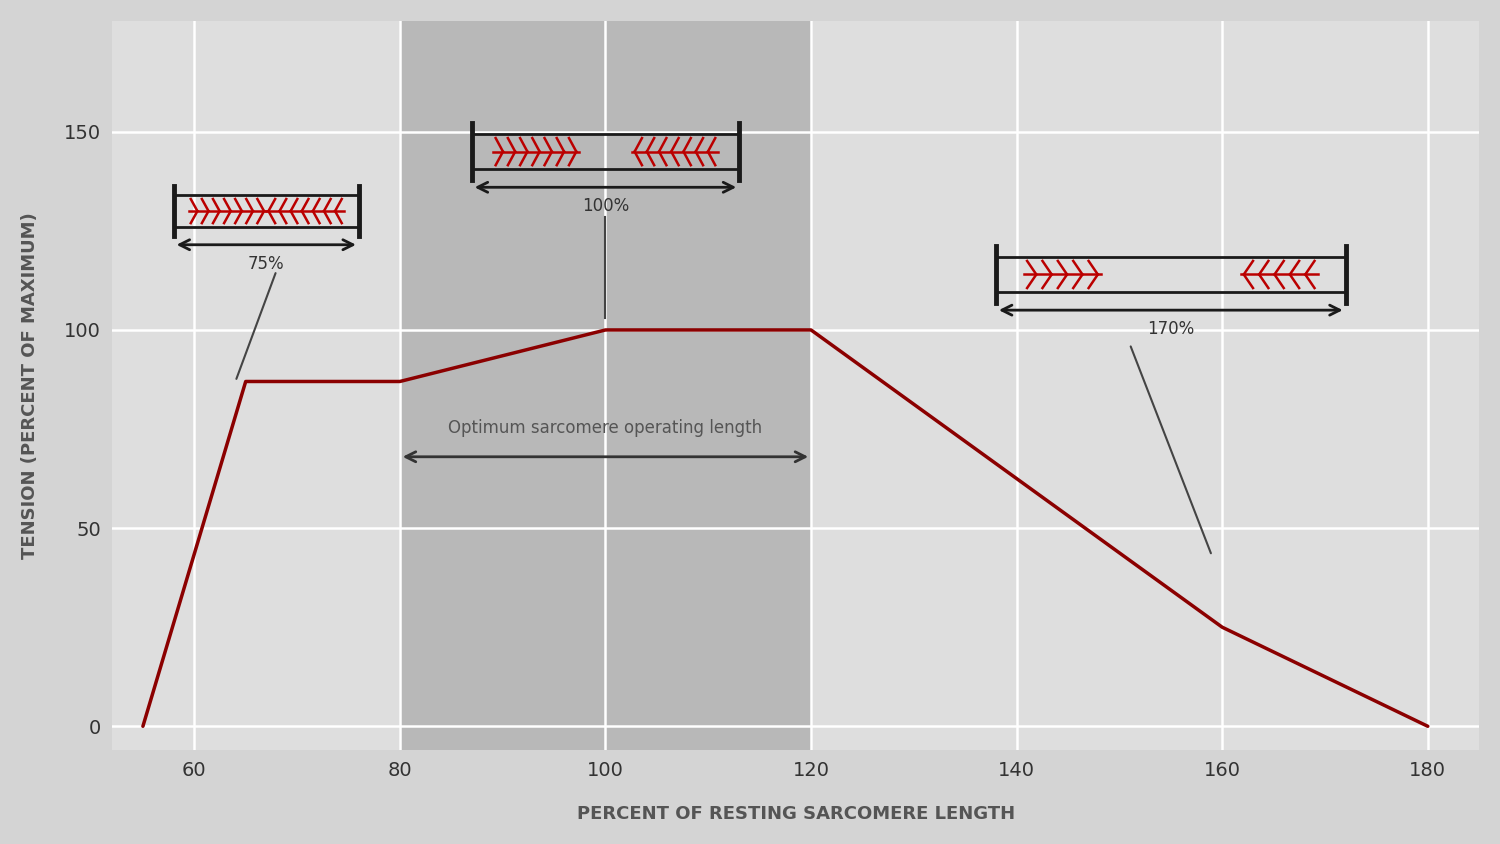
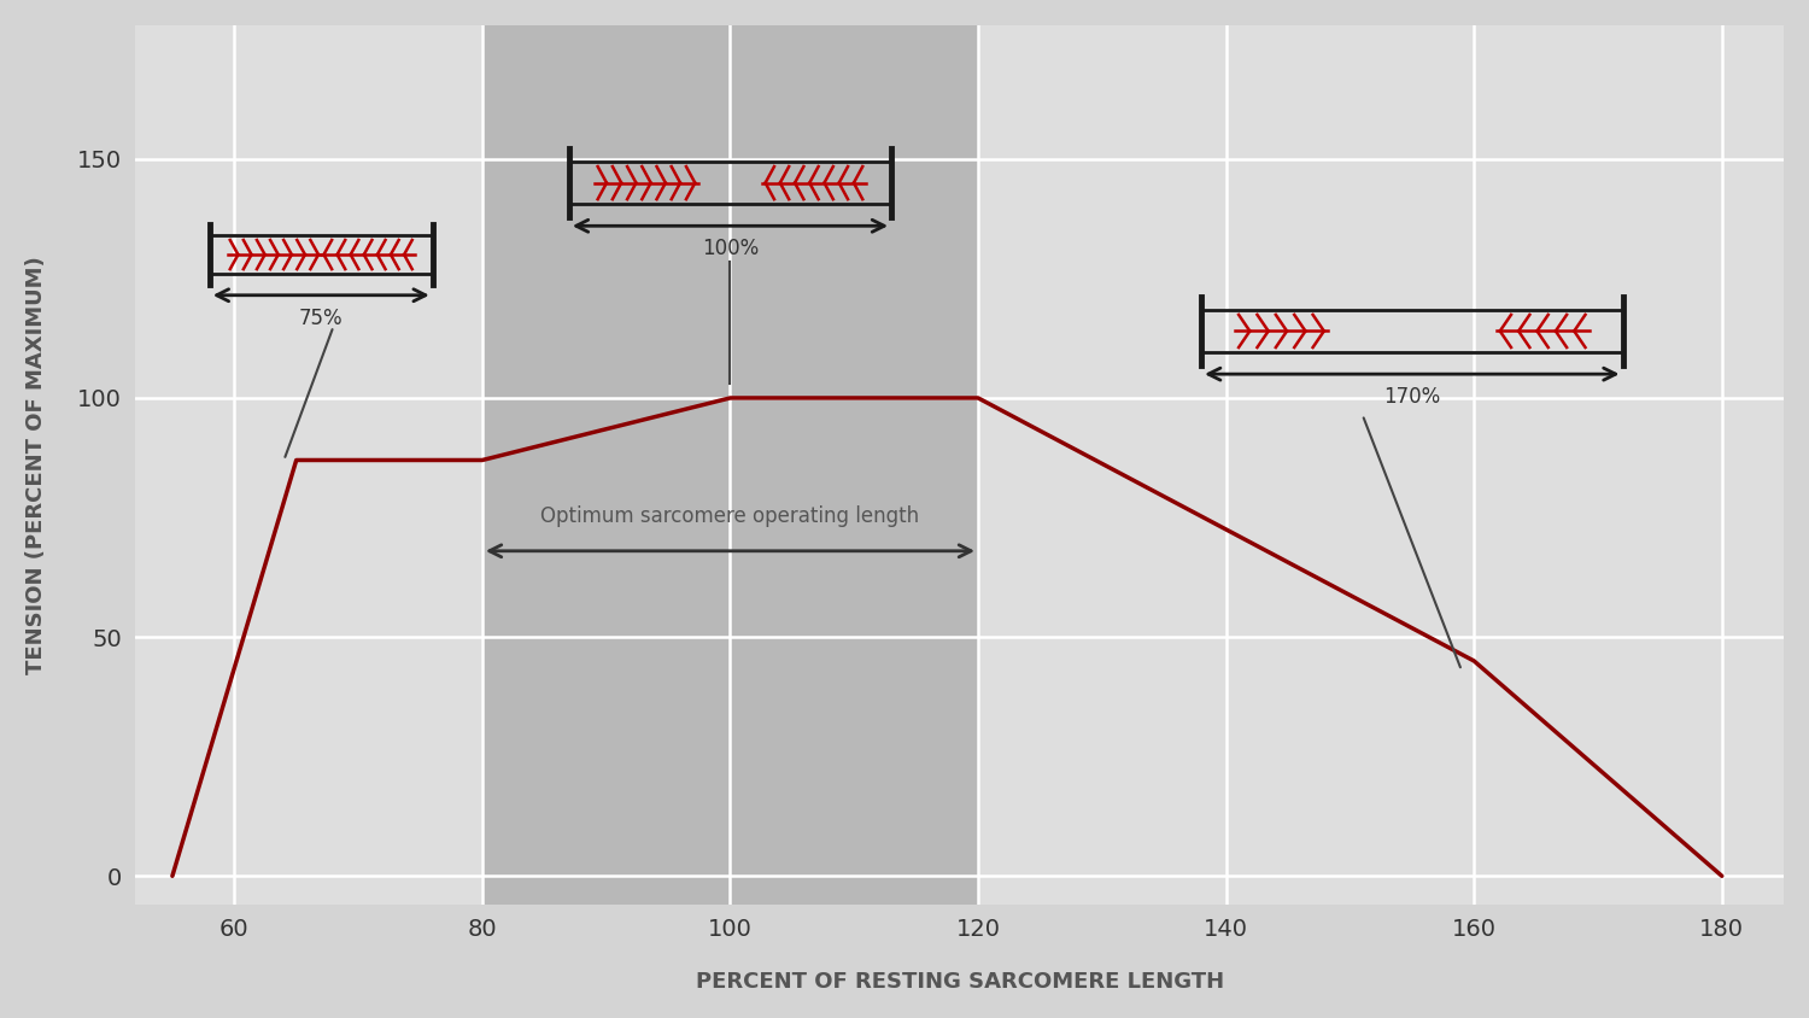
160: 25 -> 45
